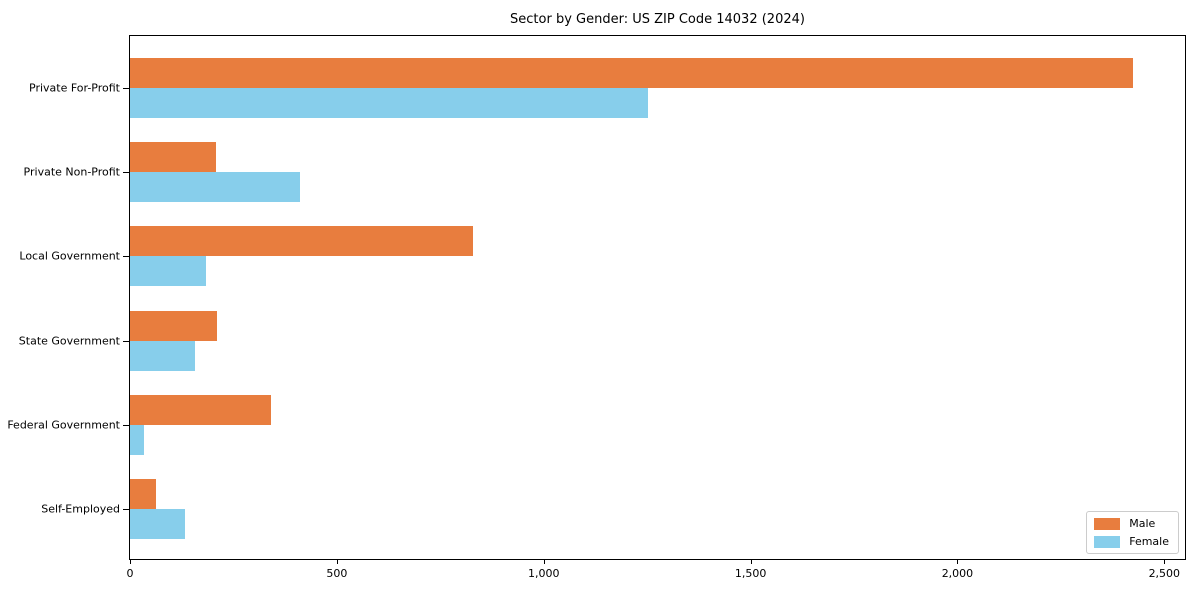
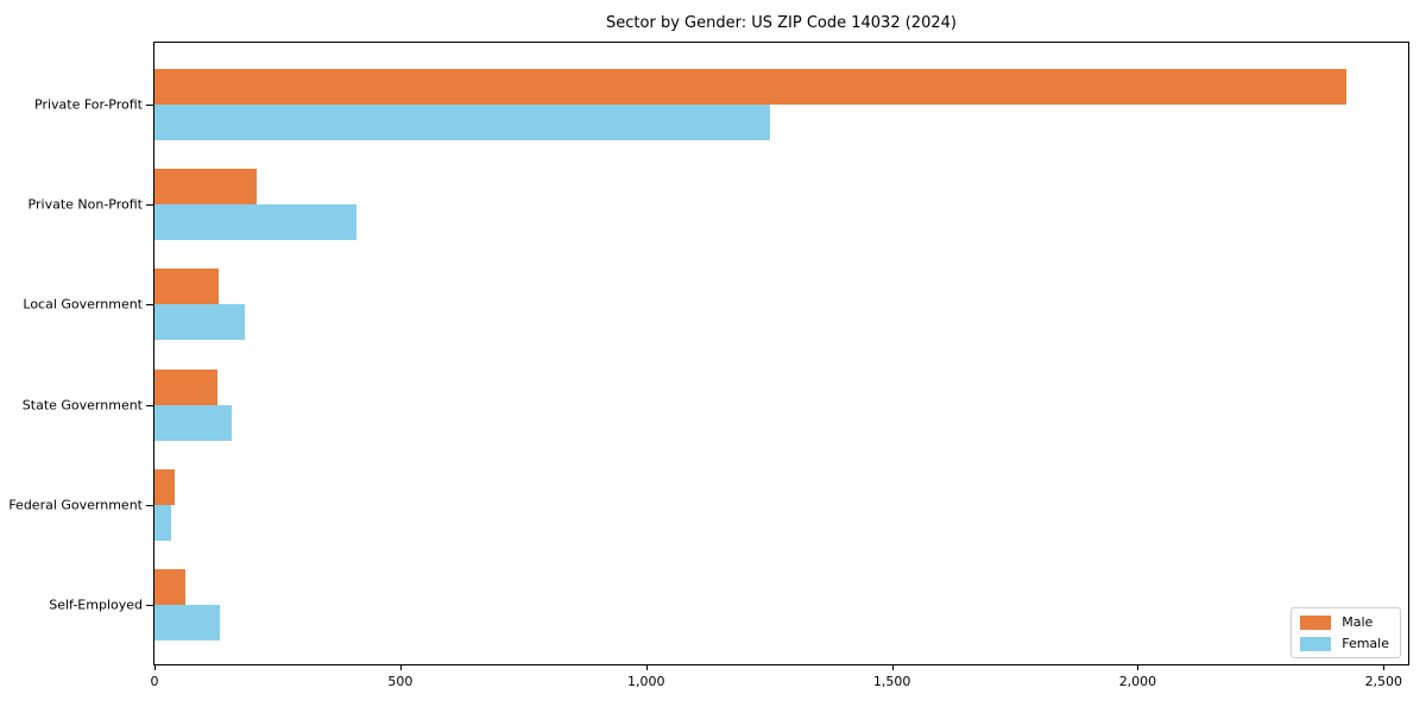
Male/Local Government: 830 -> 130
Male/State Government: 210 -> 130
Male/Federal Government: 340 -> 40
